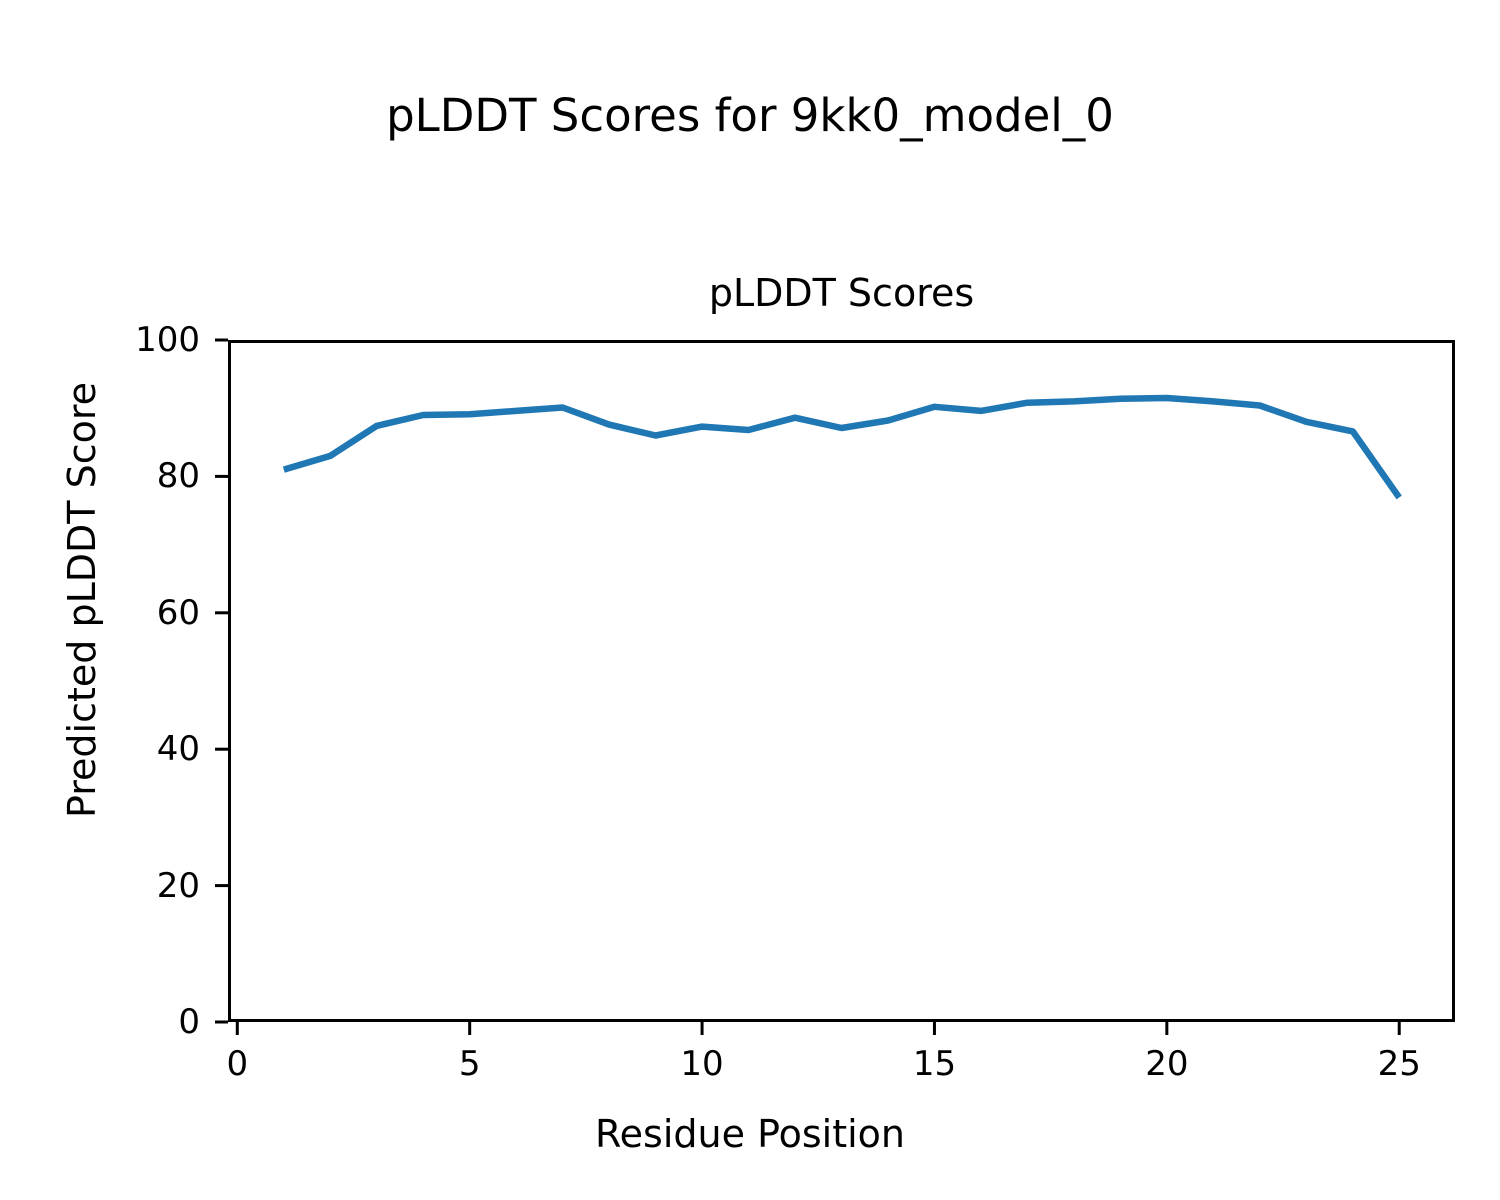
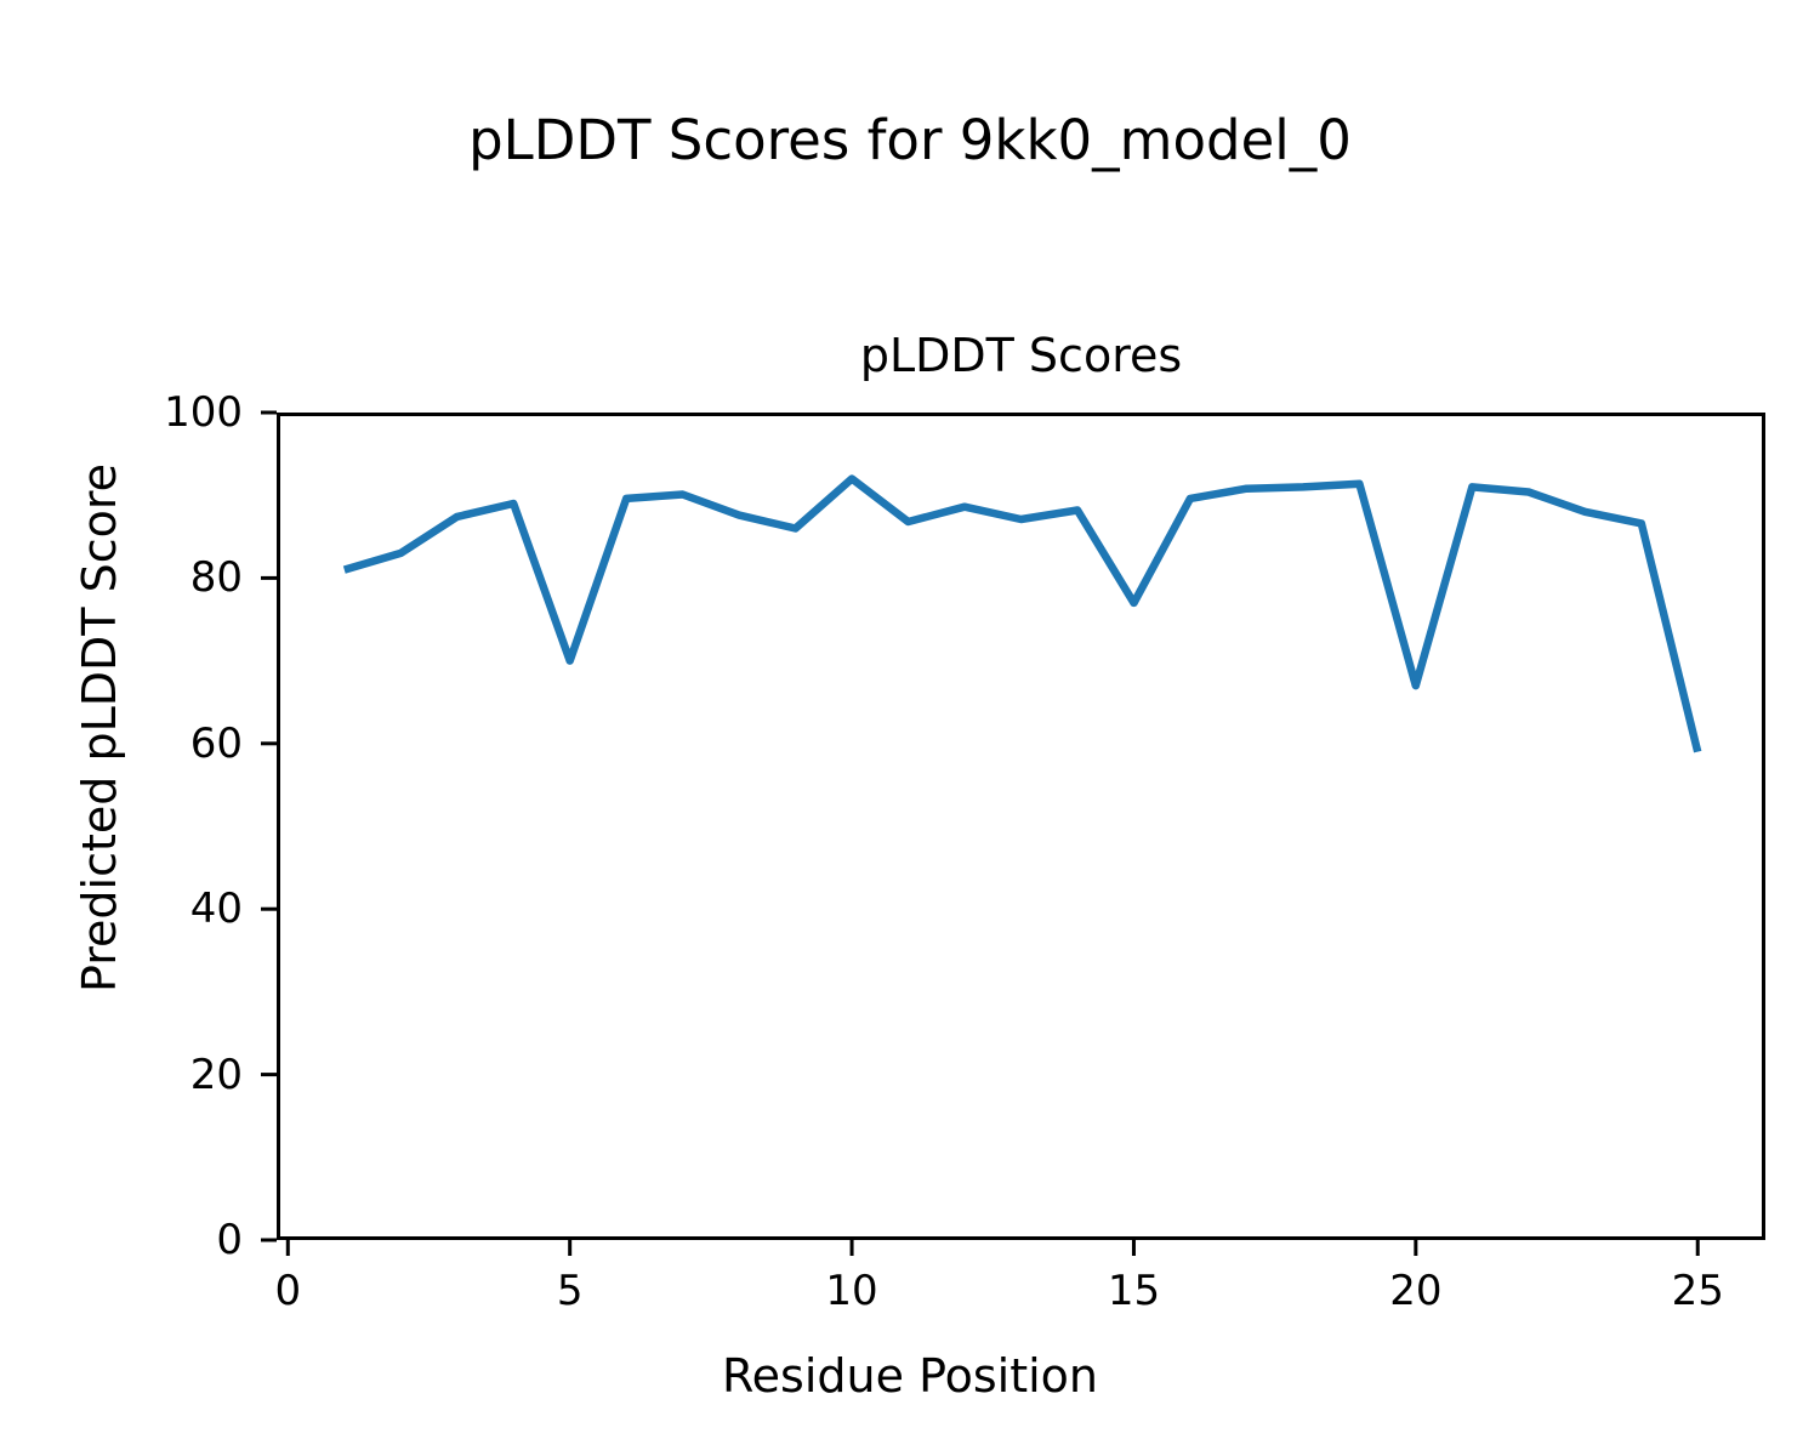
5: 89 -> 70
10: 87 -> 92
15: 90 -> 77
20: 92 -> 67
25: 77 -> 59
